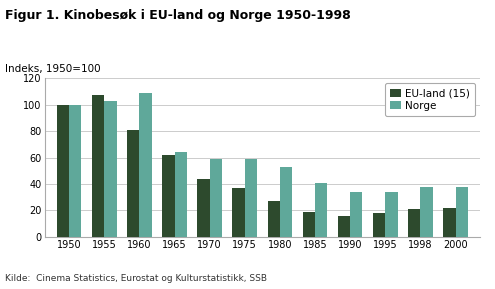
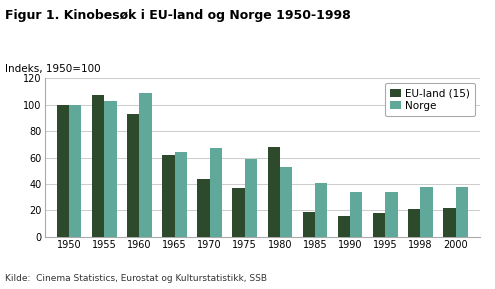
EU-land (15)/1960: 81 -> 93
Norge/1970: 59 -> 67
EU-land (15)/1980: 27 -> 68
